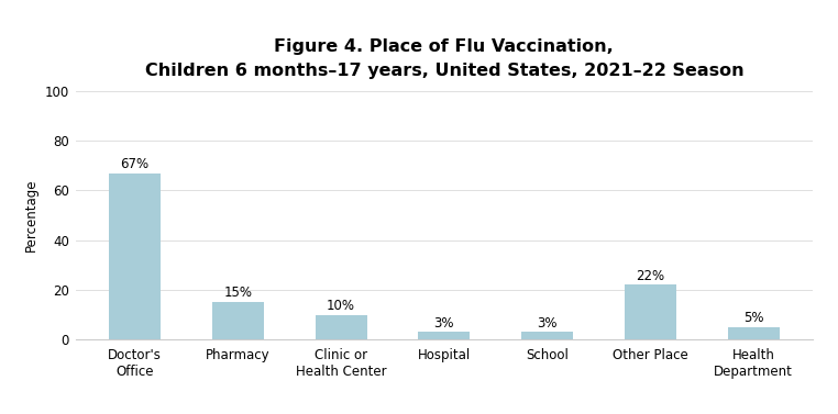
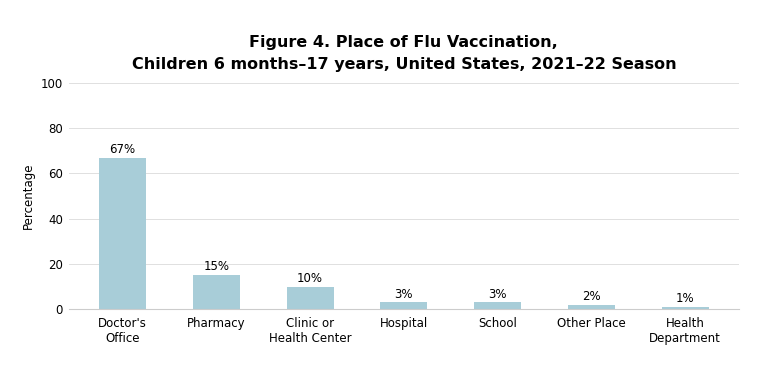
Other Place: 22% -> 2%
Health Department: 5% -> 1%
